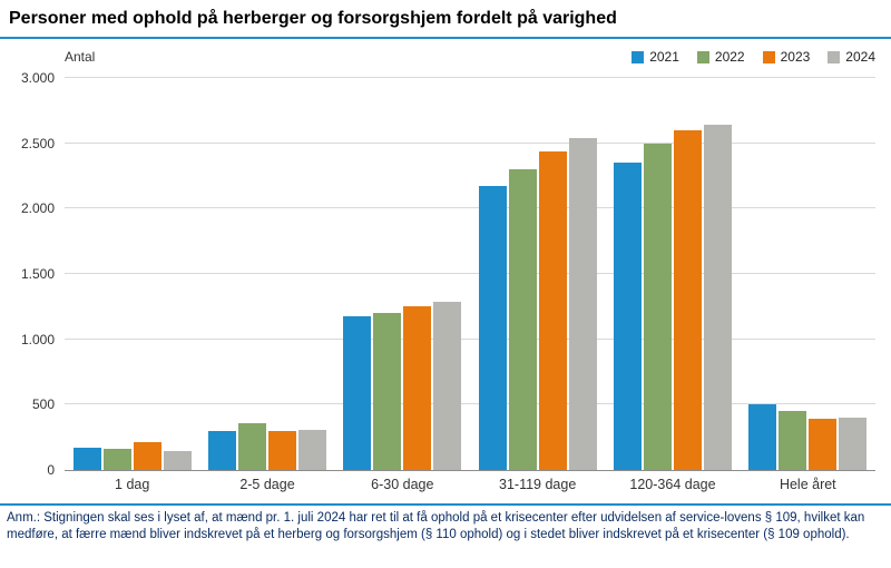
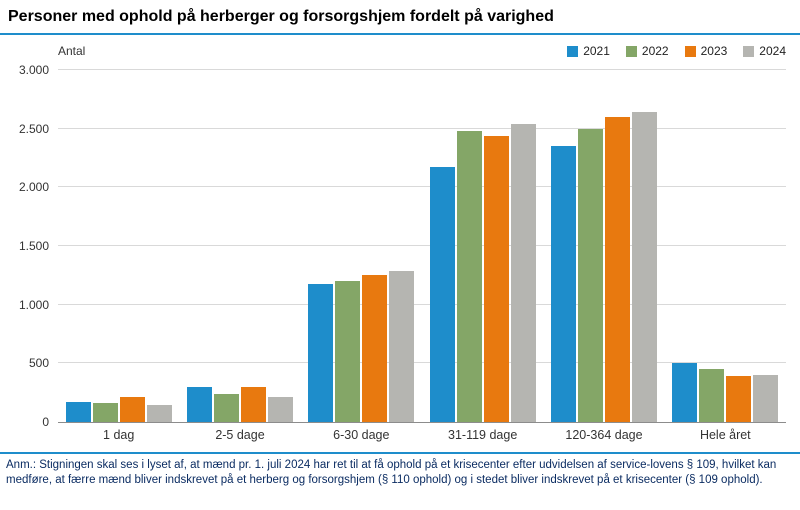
2022/2-5 dage: 360 -> 240
2024/2-5 dage: 300 -> 210
2022/31-119 dage: 2300 -> 2480
